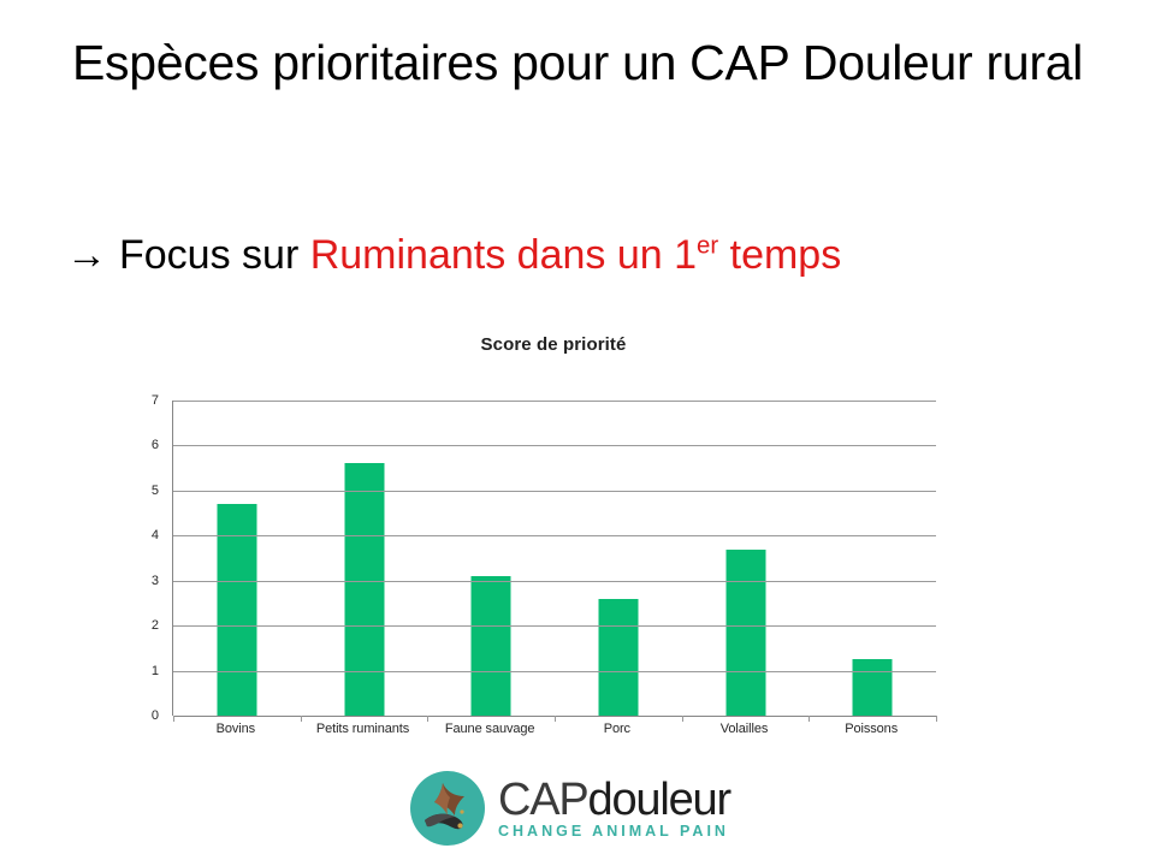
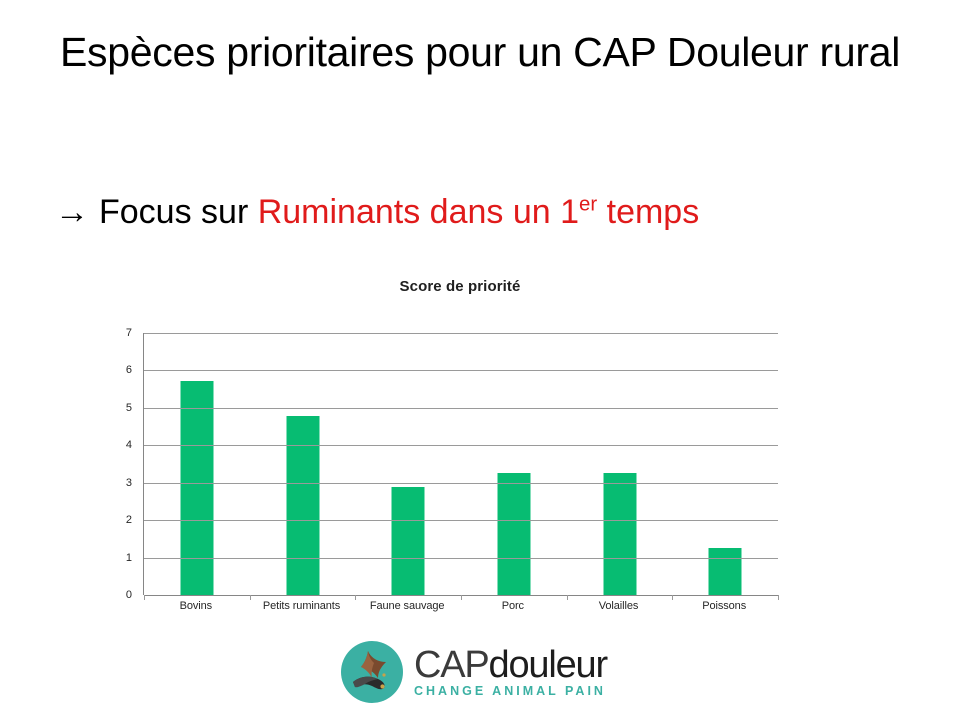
Bovins: 4.7 -> 5.7
Petits ruminants: 5.6 -> 4.8
Faune sauvage: 3.1 -> 2.9
Porc: 2.6 -> 3.3
Volailles: 3.7 -> 3.3
